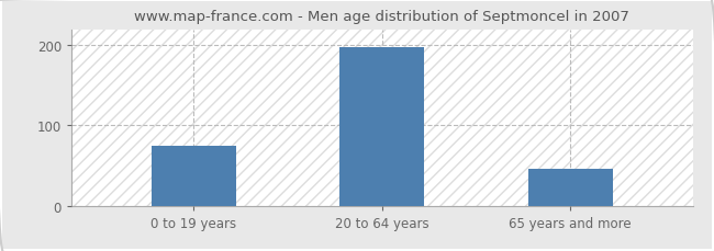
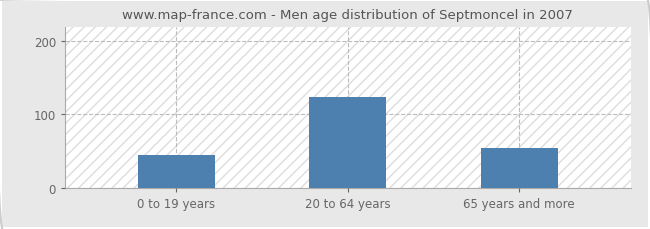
0 to 19 years: 75 -> 44
20 to 64 years: 197 -> 124
65 years and more: 46 -> 54
